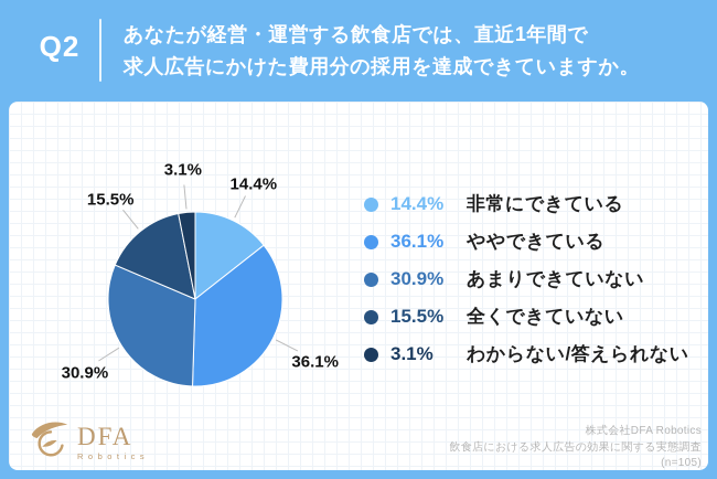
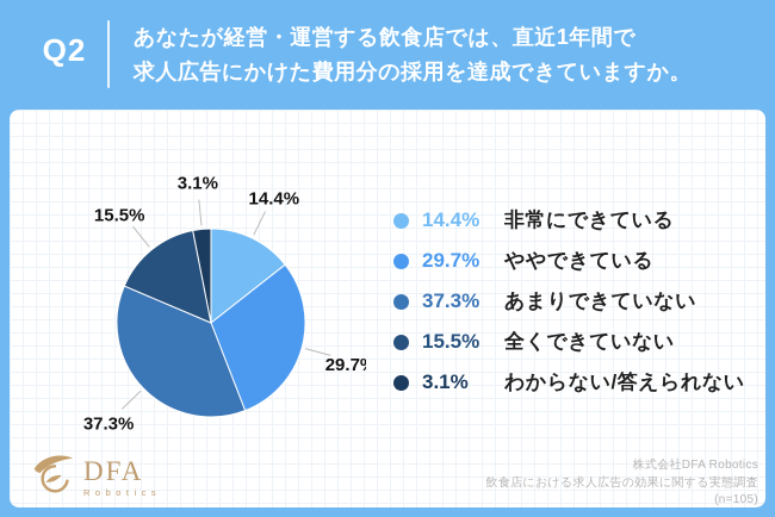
ややできている: 36.1% -> 29.7%
あまりできていない: 30.9% -> 37.3%
